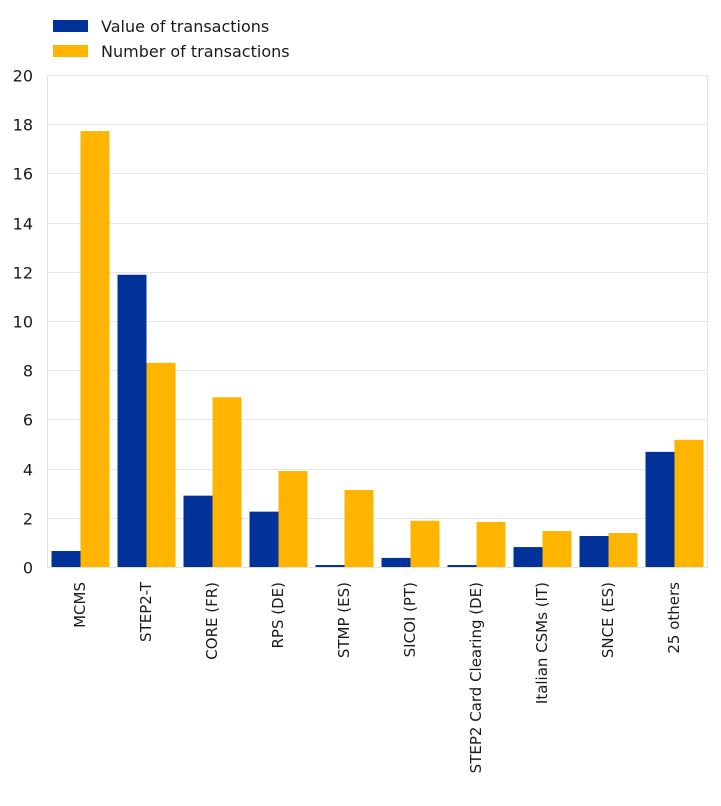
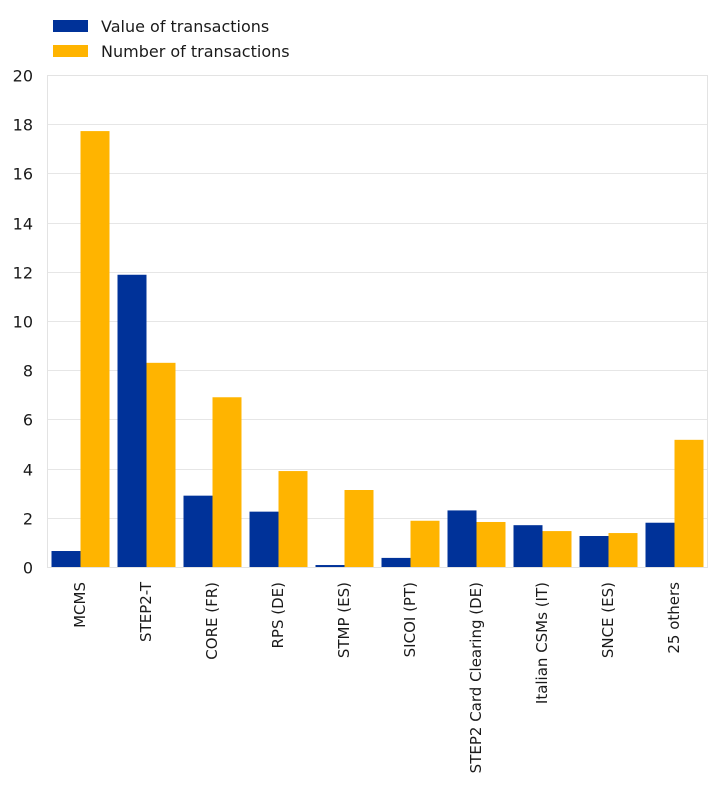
Value of transactions/STEP2 Card Clearing (DE): 0.1 -> 2.3
Value of transactions/Italian CSMs (IT): 0.8 -> 1.7
Value of transactions/25 others: 4.7 -> 1.8
